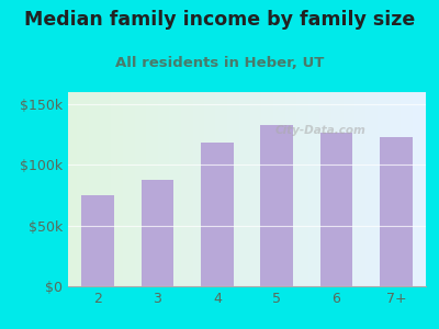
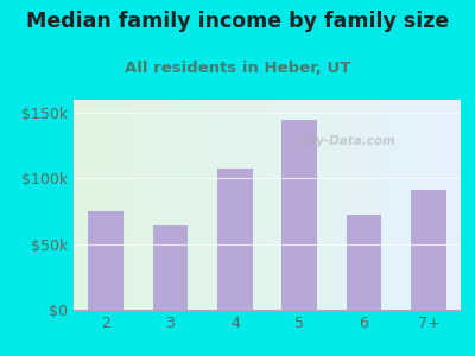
3: $88k -> $64k
4: $118k -> $108k
5: $133k -> $145k
6: $127k -> $72k
7+: $123k -> $91k
